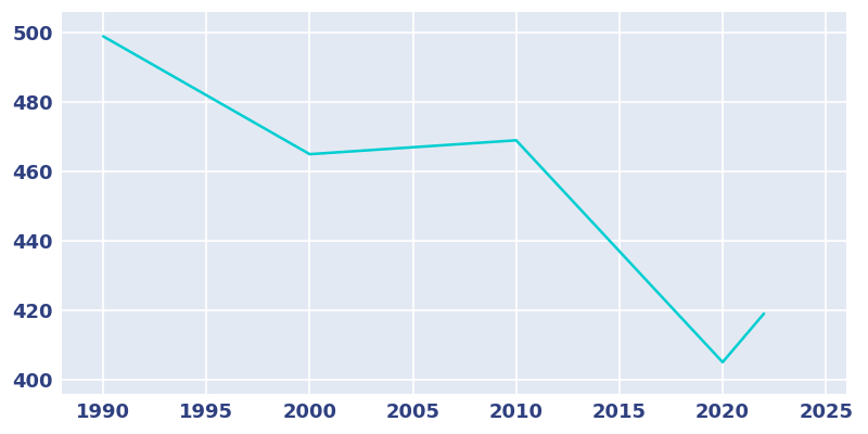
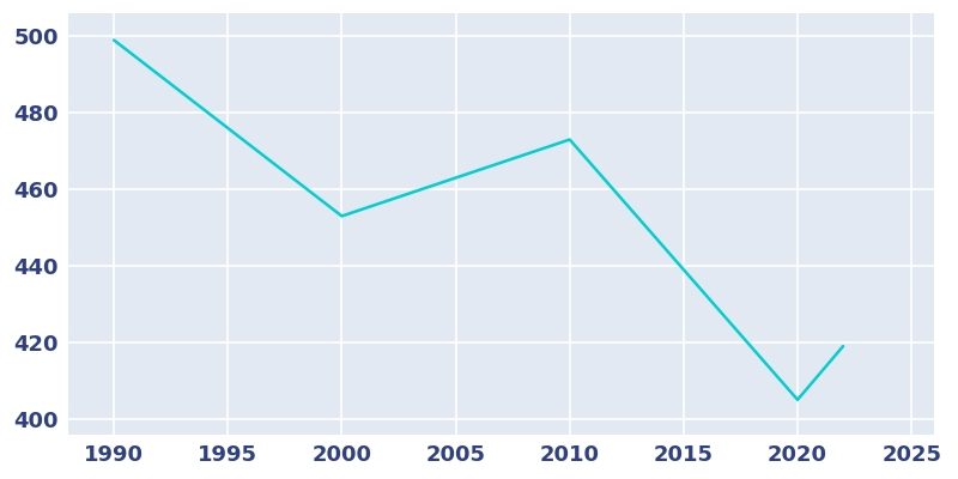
2000: 465 -> 453
2005: 467 -> 463
2010: 469 -> 473
